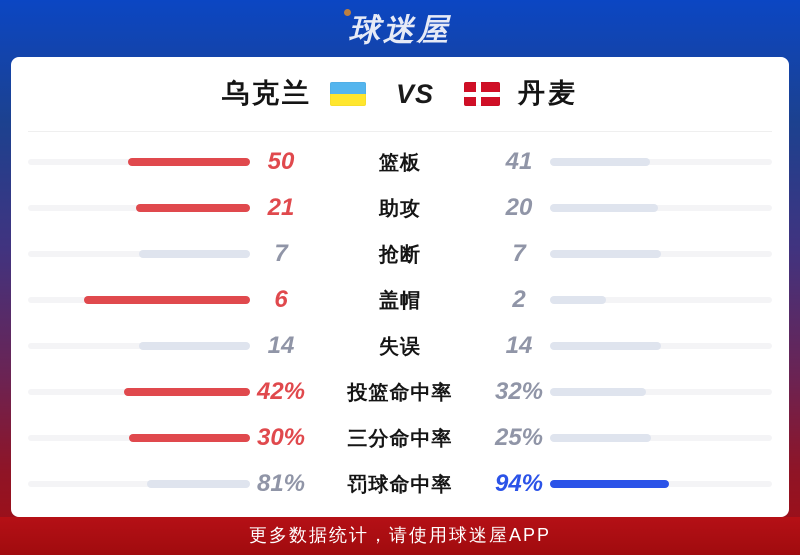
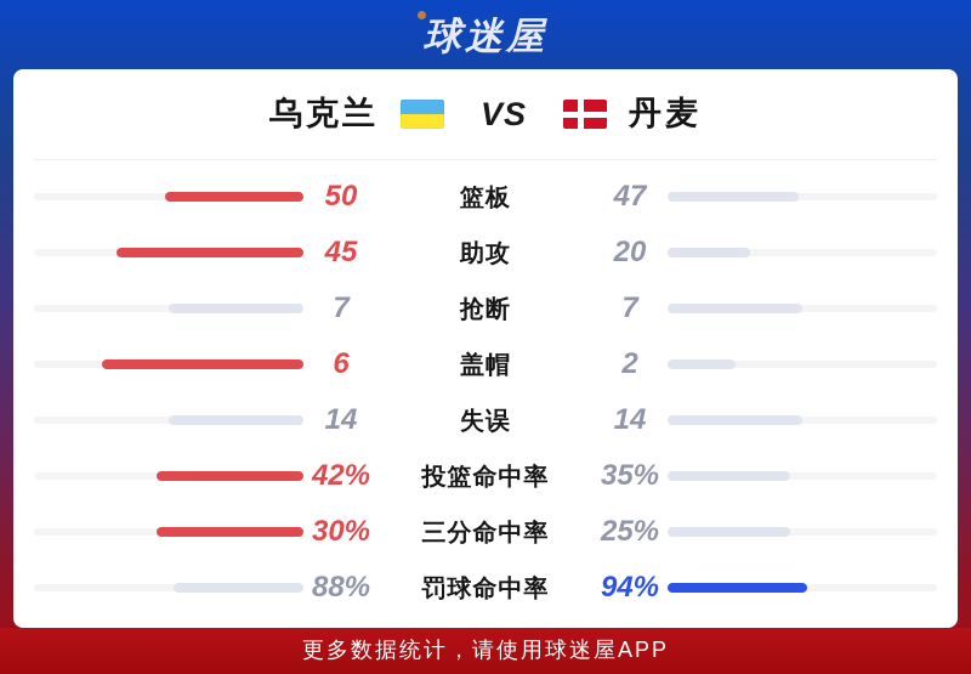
丹麦/篮板: 41 -> 47
乌克兰/助攻: 21 -> 45
丹麦/投篮命中率: 32% -> 35%
乌克兰/罚球命中率: 81% -> 88%
